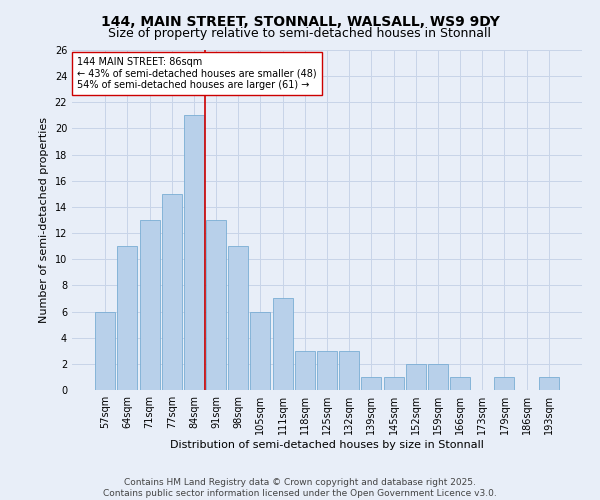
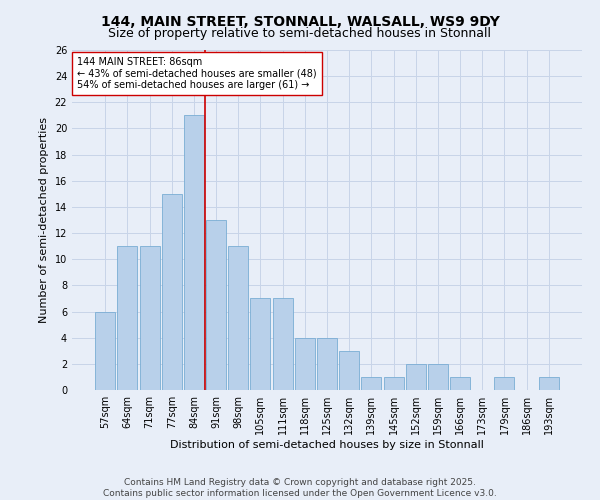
71sqm: 13 -> 11
105sqm: 6 -> 7
118sqm: 3 -> 4
125sqm: 3 -> 4
